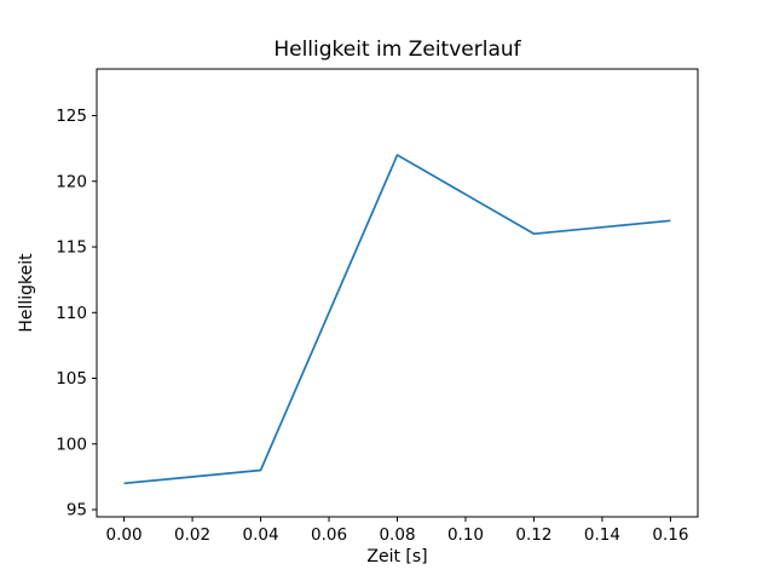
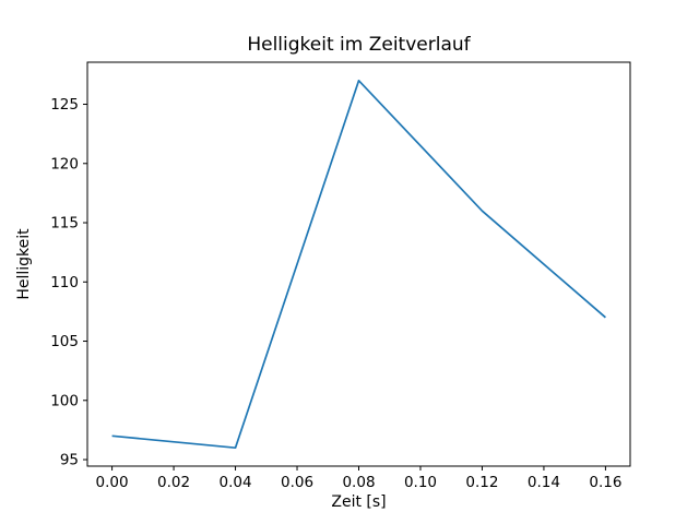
0.04: 98 -> 96
0.08: 122 -> 127
0.16: 117 -> 107
